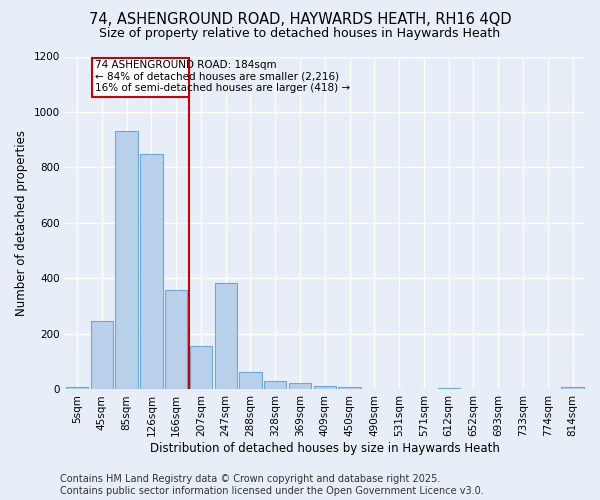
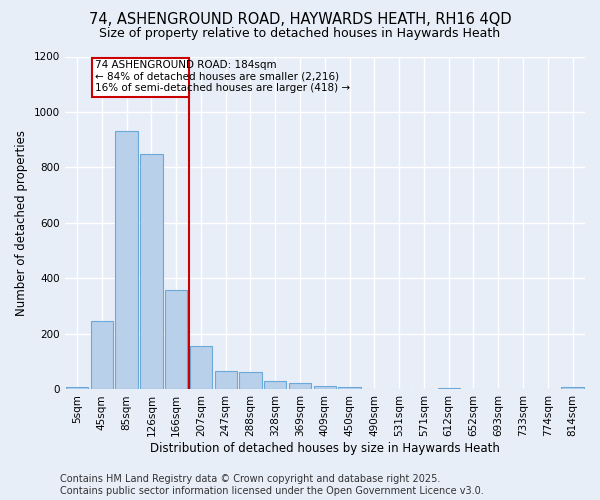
247sqm: 385 -> 65
